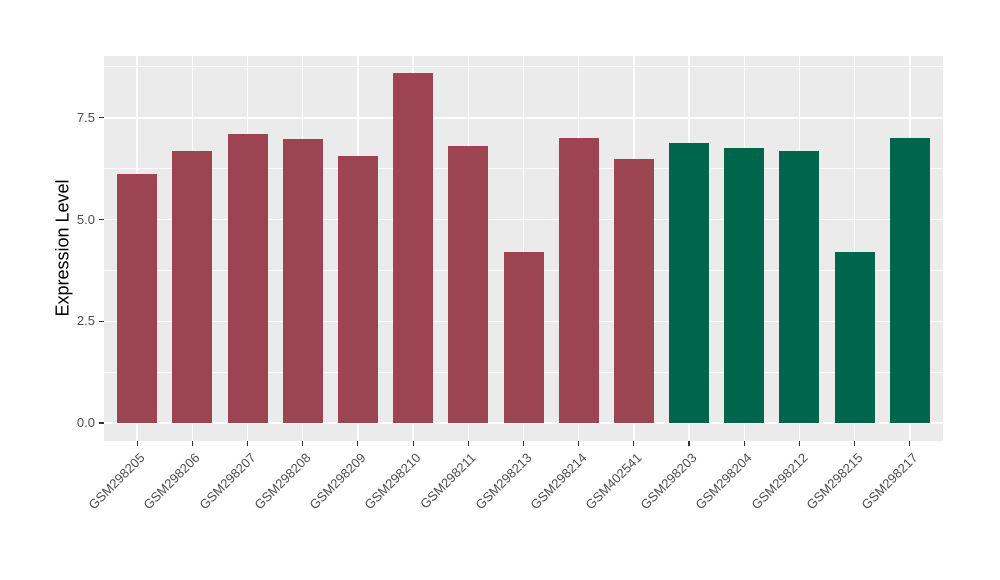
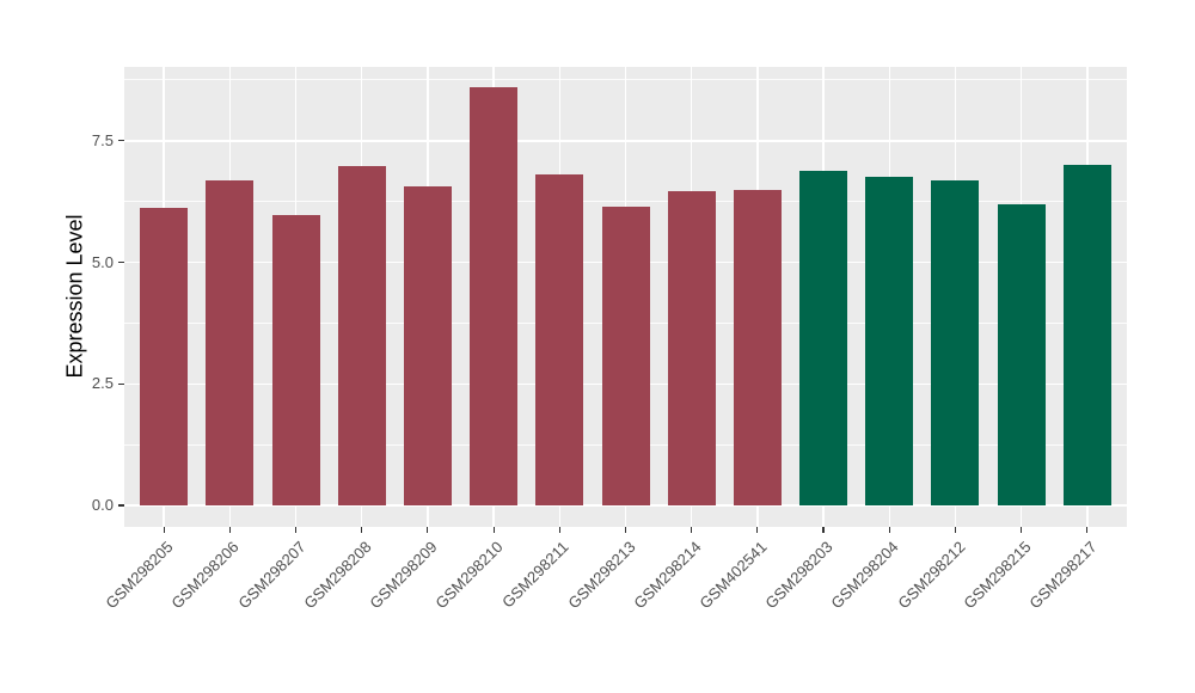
GSM298207: 7.1 -> 6.0
GSM298213: 4.2 -> 6.1
GSM298214: 7.0 -> 6.5
GSM298215: 4.2 -> 6.2
